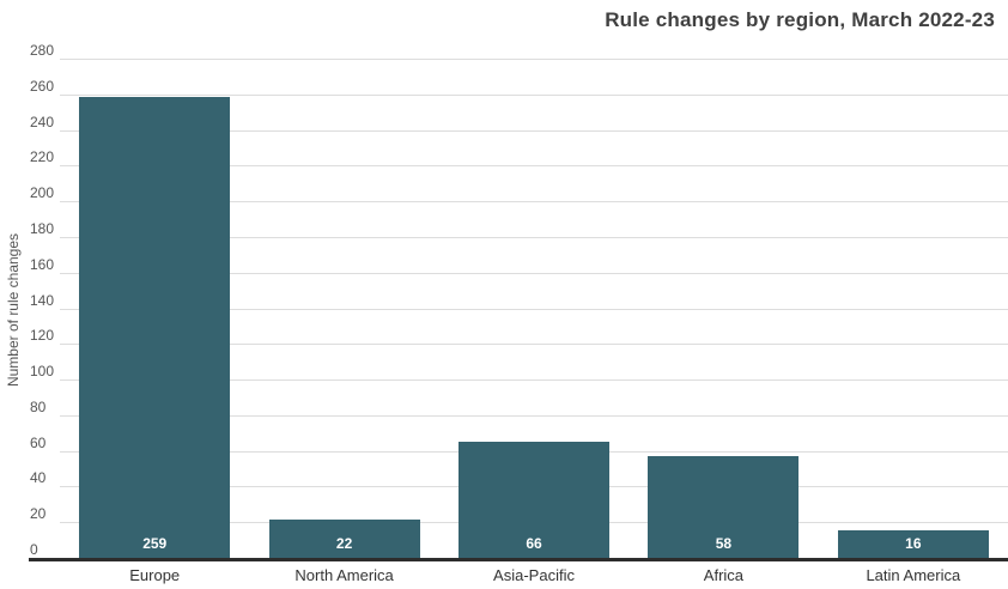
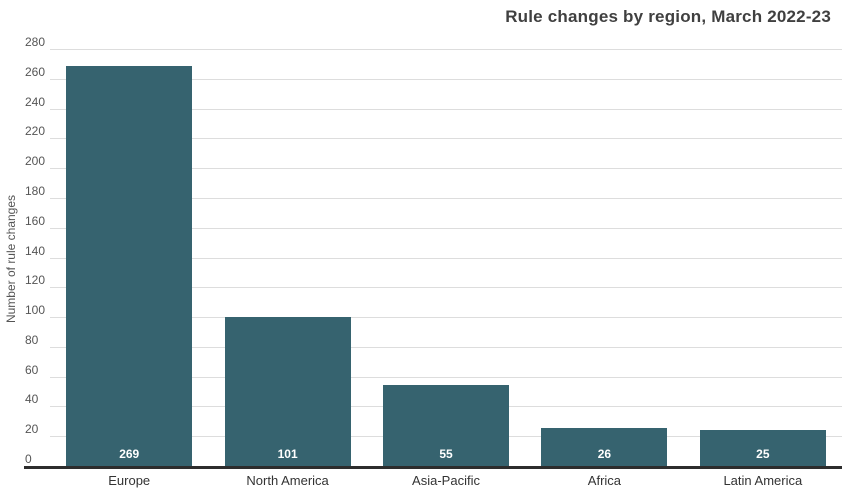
Europe: 259 -> 269
North America: 22 -> 101
Asia-Pacific: 66 -> 55
Africa: 58 -> 26
Latin America: 16 -> 25
